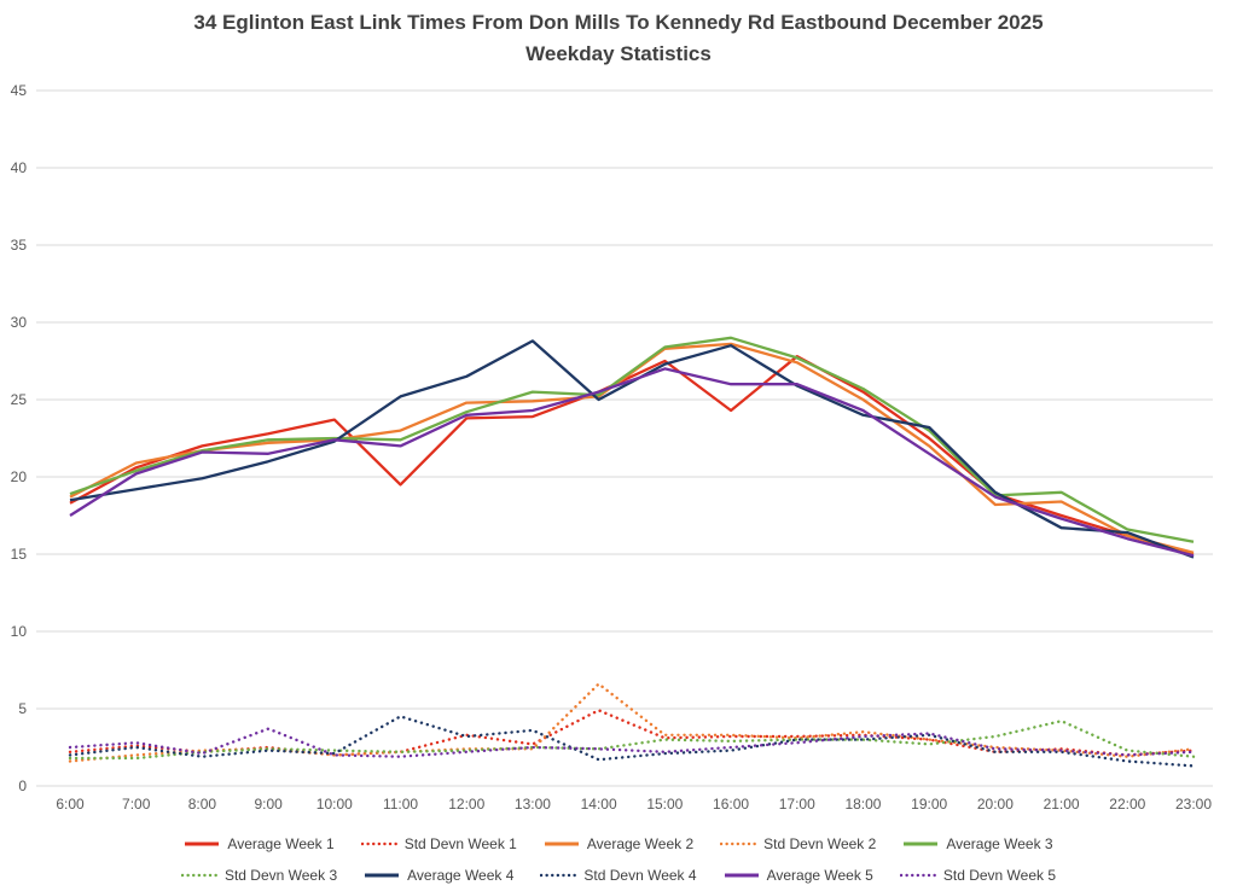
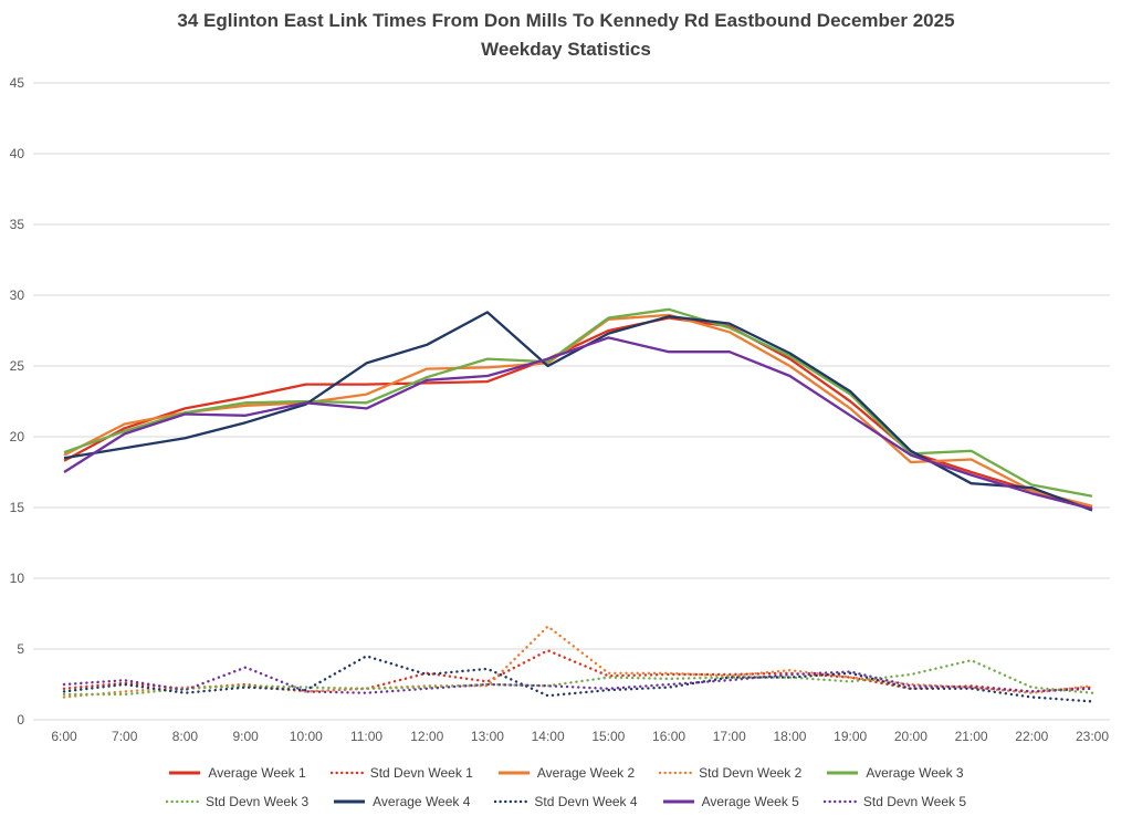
Average Week 1/11:00: 19.5 -> 23.7
Average Week 1/16:00: 24.3 -> 28.4
Average Week 4/17:00: 25.9 -> 28.0
Average Week 4/18:00: 24.0 -> 25.9
